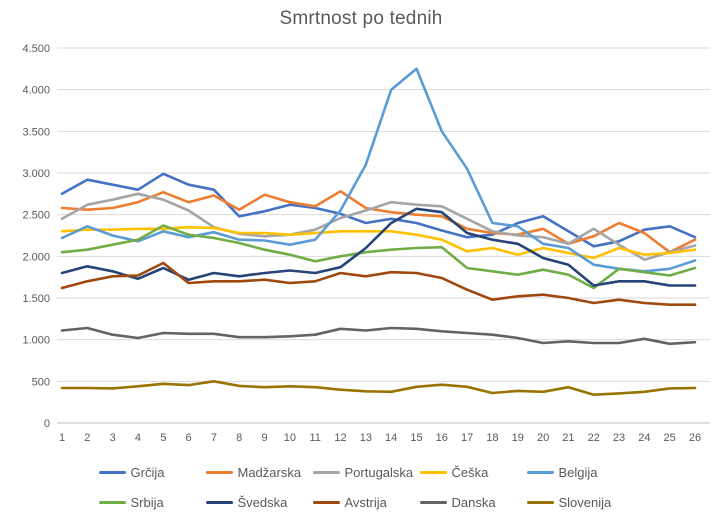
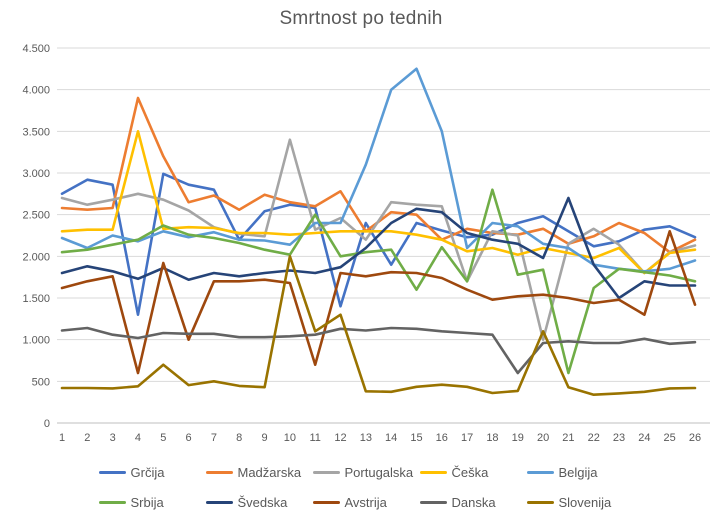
Portugalska/1: 2400 -> 2700
Belgija/2: 2400 -> 2100
Grčija/4: 2800 -> 1300
Madžarska/4: 2600 -> 3900
Češka/4: 2300 -> 3500
Avstrija/4: 1800 -> 600
Madžarska/5: 2800 -> 3200
Slovenija/5: 500 -> 700
Avstrija/6: 1700 -> 1000
Grčija/8: 2500 -> 2200
Portugalska/10: 2300 -> 3400
Slovenija/10: 400 -> 2000
Belgija/11: 2200 -> 2400
Srbija/11: 1900 -> 2500
Avstrija/11: 1700 -> 700
Slovenija/11: 400 -> 1100
Grčija/12: 2500 -> 1400
Belgija/12: 2600 -> 2400
Slovenija/12: 400 -> 1300
Madžarska/13: 2600 -> 2300
Portugalska/13: 2600 -> 2200
Grčija/14: 2400 -> 1900
Srbija/15: 2100 -> 1600
Madžarska/16: 2500 -> 2200
Portugalska/17: 2400 -> 1700
Belgija/17: 3000 -> 2100
Srbija/17: 1900 -> 1700
Srbija/18: 1800 -> 2800
Danska/19: 1000 -> 600
Portugalska/20: 2200 -> 1000
Slovenija/20: 400 -> 1100
Srbija/21: 1800 -> 600
Švedska/21: 1900 -> 2700
Švedska/22: 1600 -> 1900
Švedska/23: 1700 -> 1500
Portugalska/24: 2000 -> 1800
Češka/24: 2000 -> 1800
Avstrija/24: 1400 -> 1300
Avstrija/25: 1400 -> 2300
Srbija/26: 1900 -> 1700
